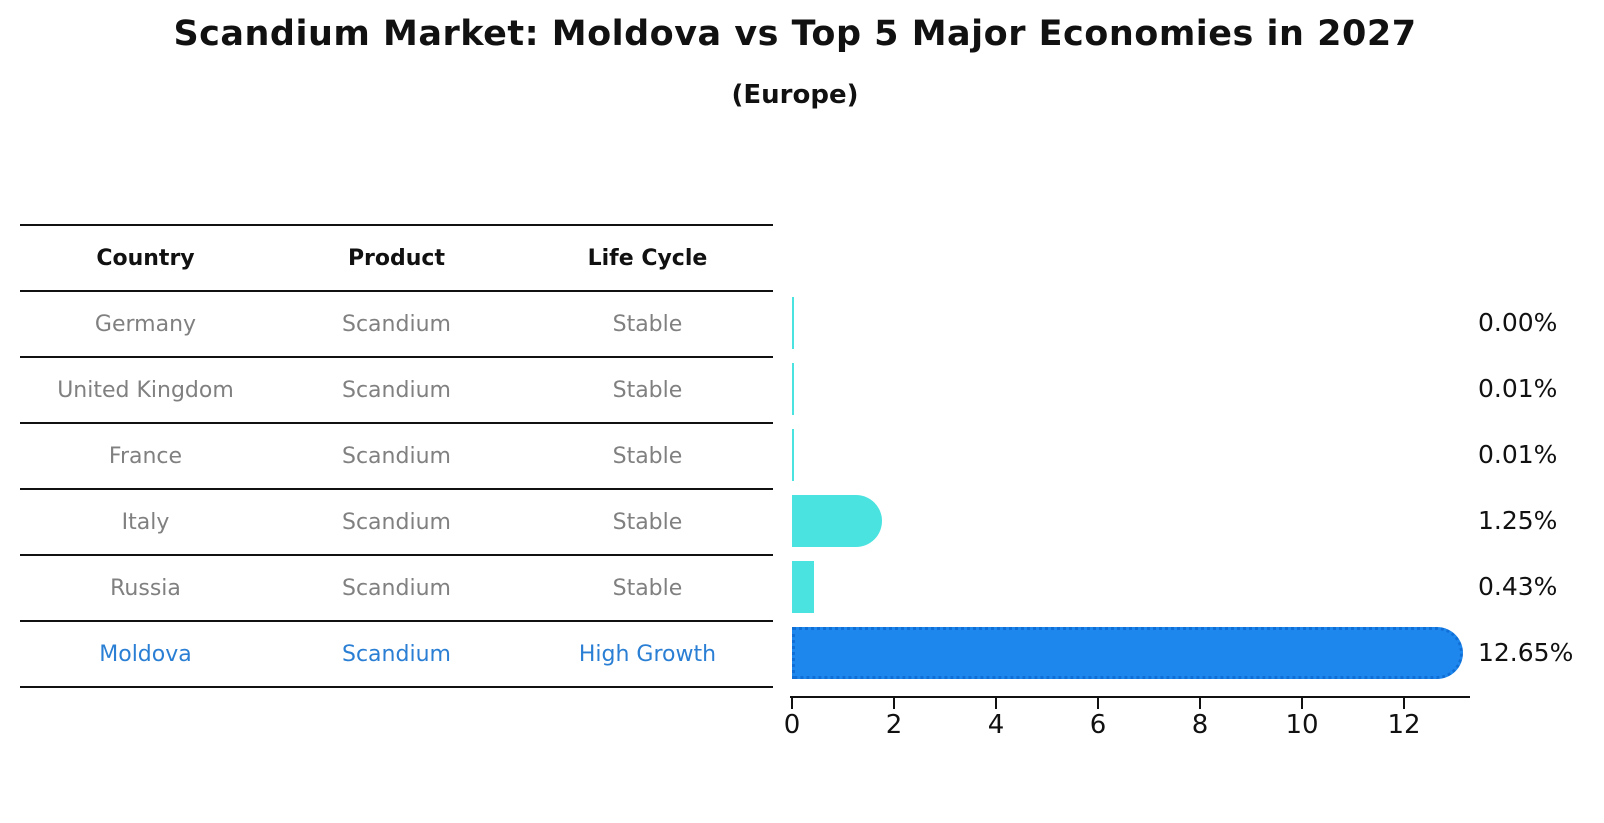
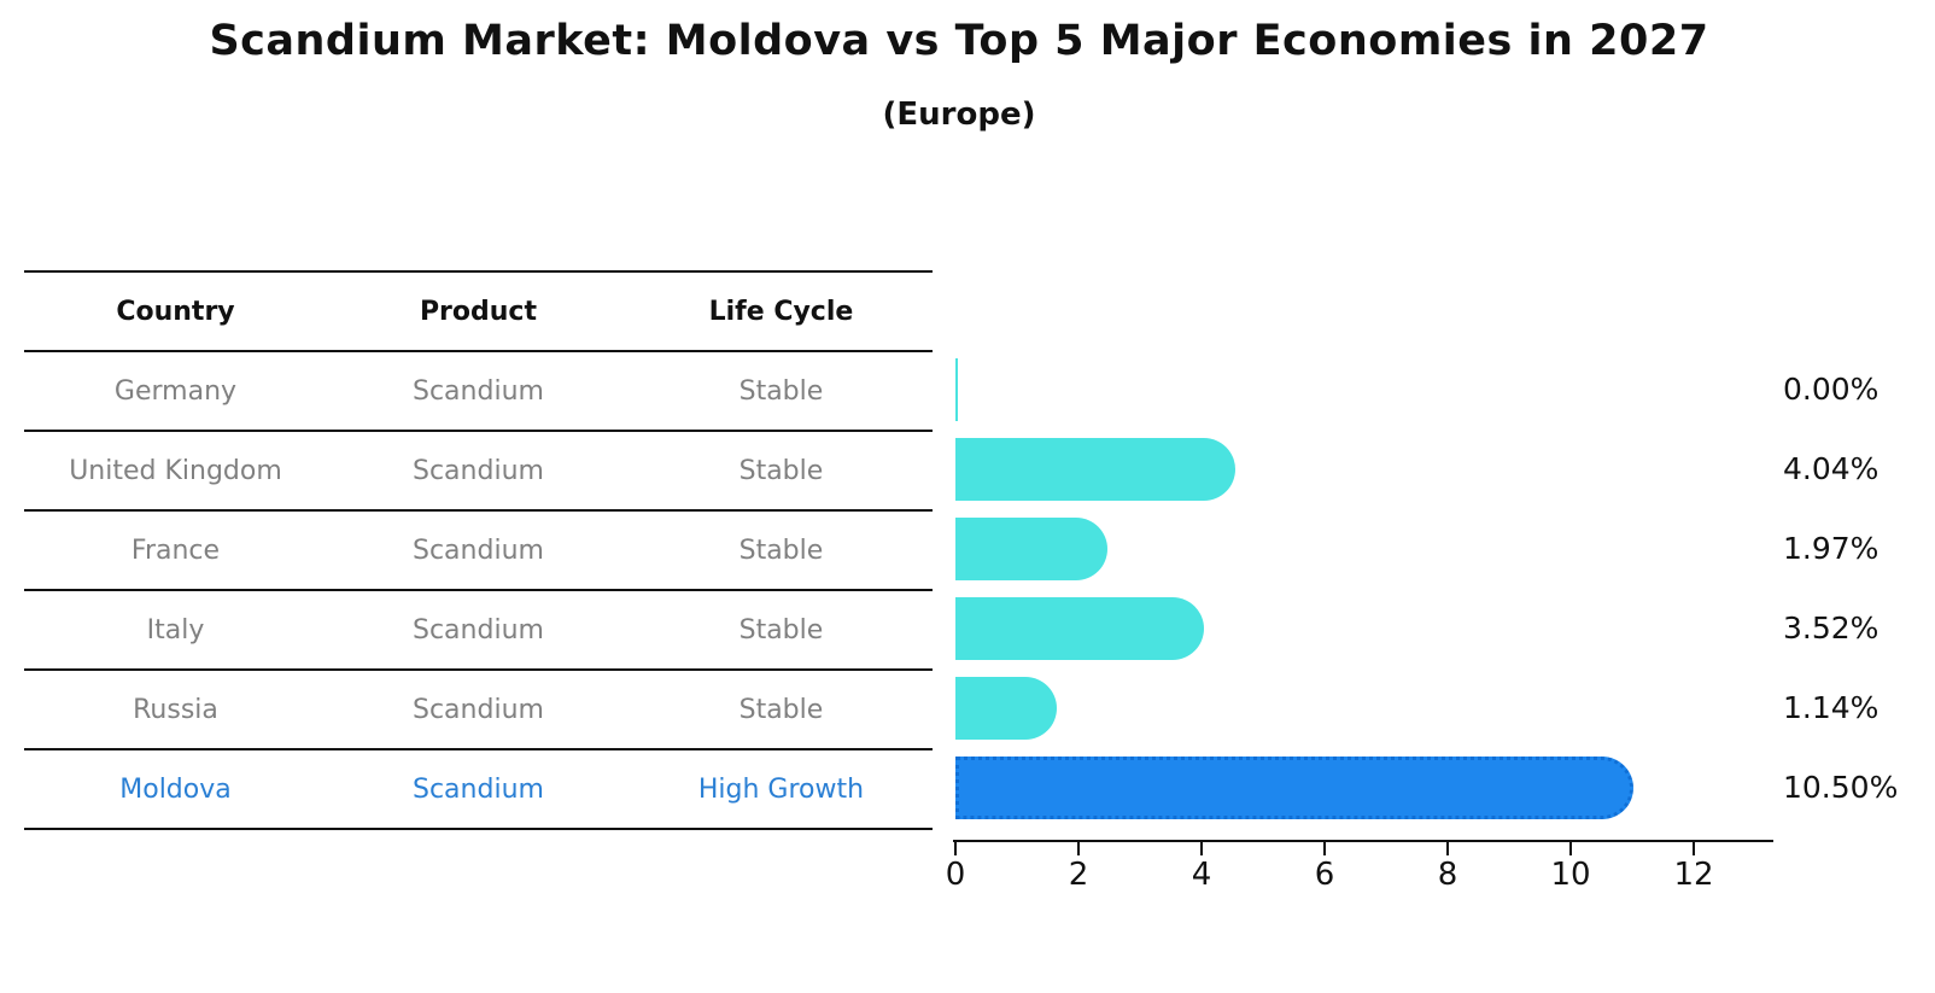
United Kingdom: 0.01% -> 4.04%
France: 0.01% -> 1.97%
Italy: 1.25% -> 3.52%
Russia: 0.43% -> 1.14%
Moldova: 12.65% -> 10.50%
